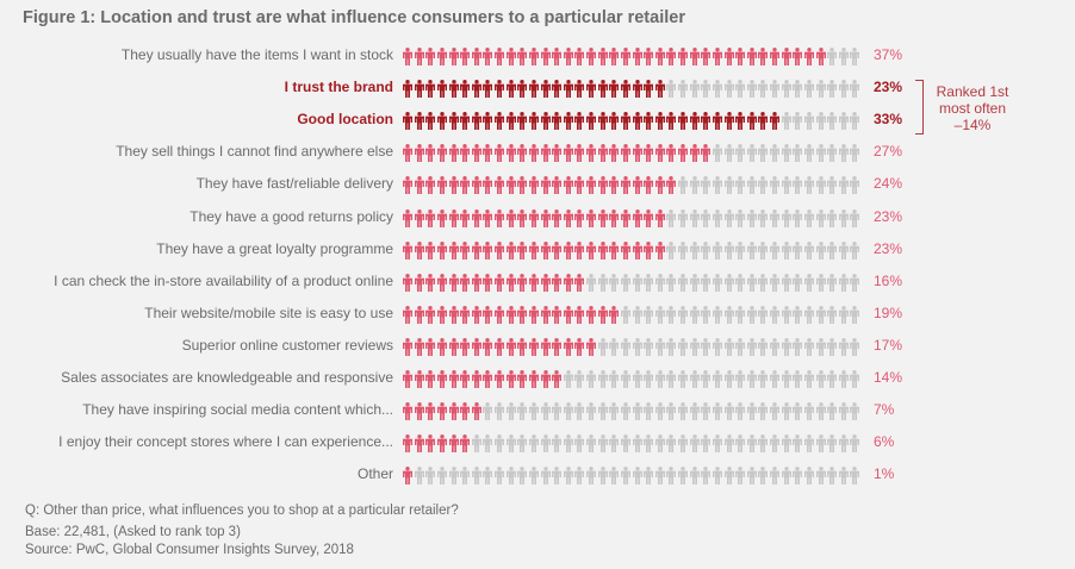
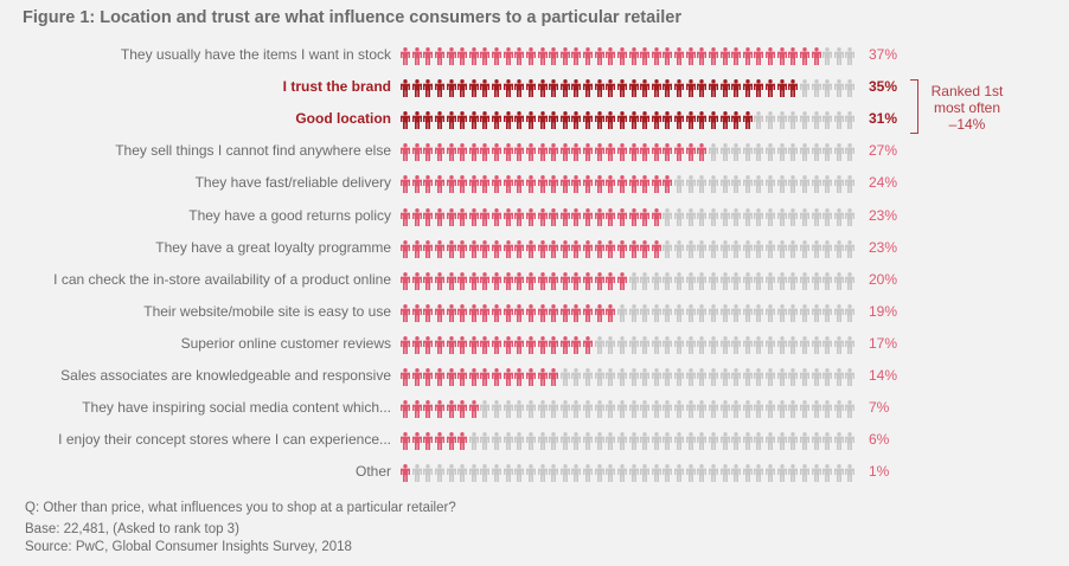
I trust the brand: 23% -> 35%
Good location: 33% -> 31%
I can check the in-store availability of a product online: 16% -> 20%
